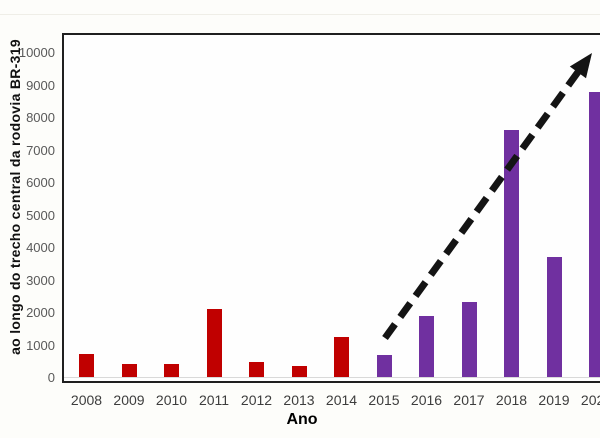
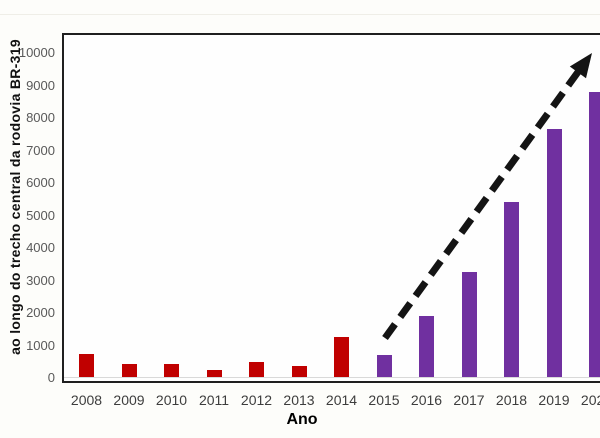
2011: 2100 -> 200
2017: 2300 -> 3200
2018: 7600 -> 5400
2019: 3700 -> 7600
